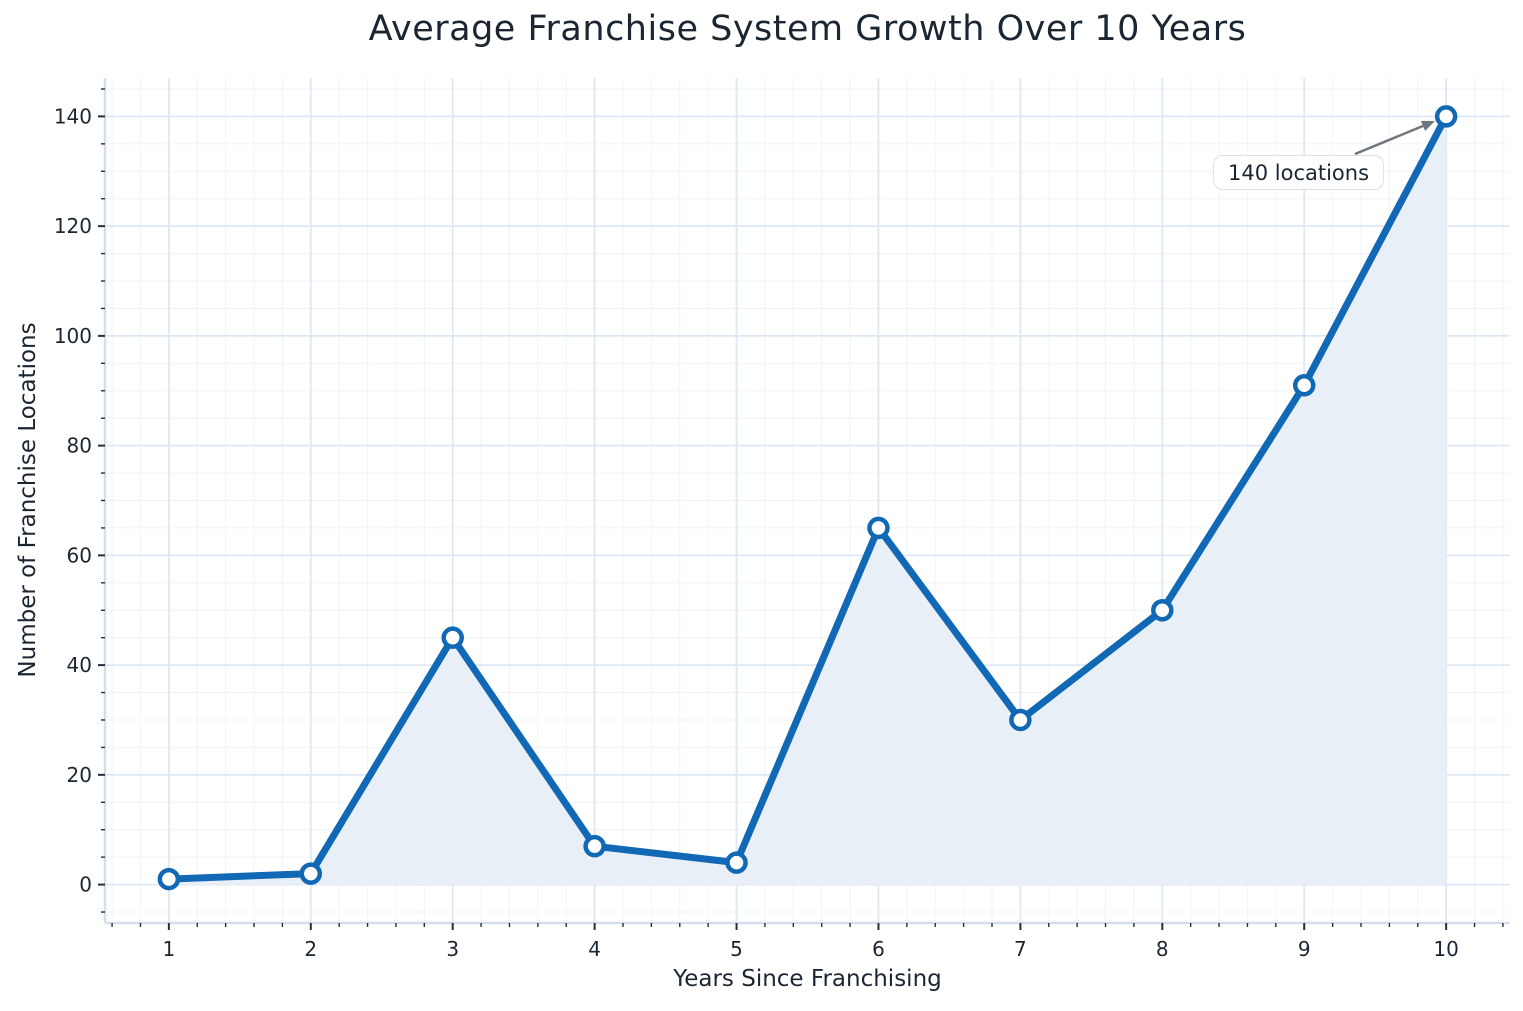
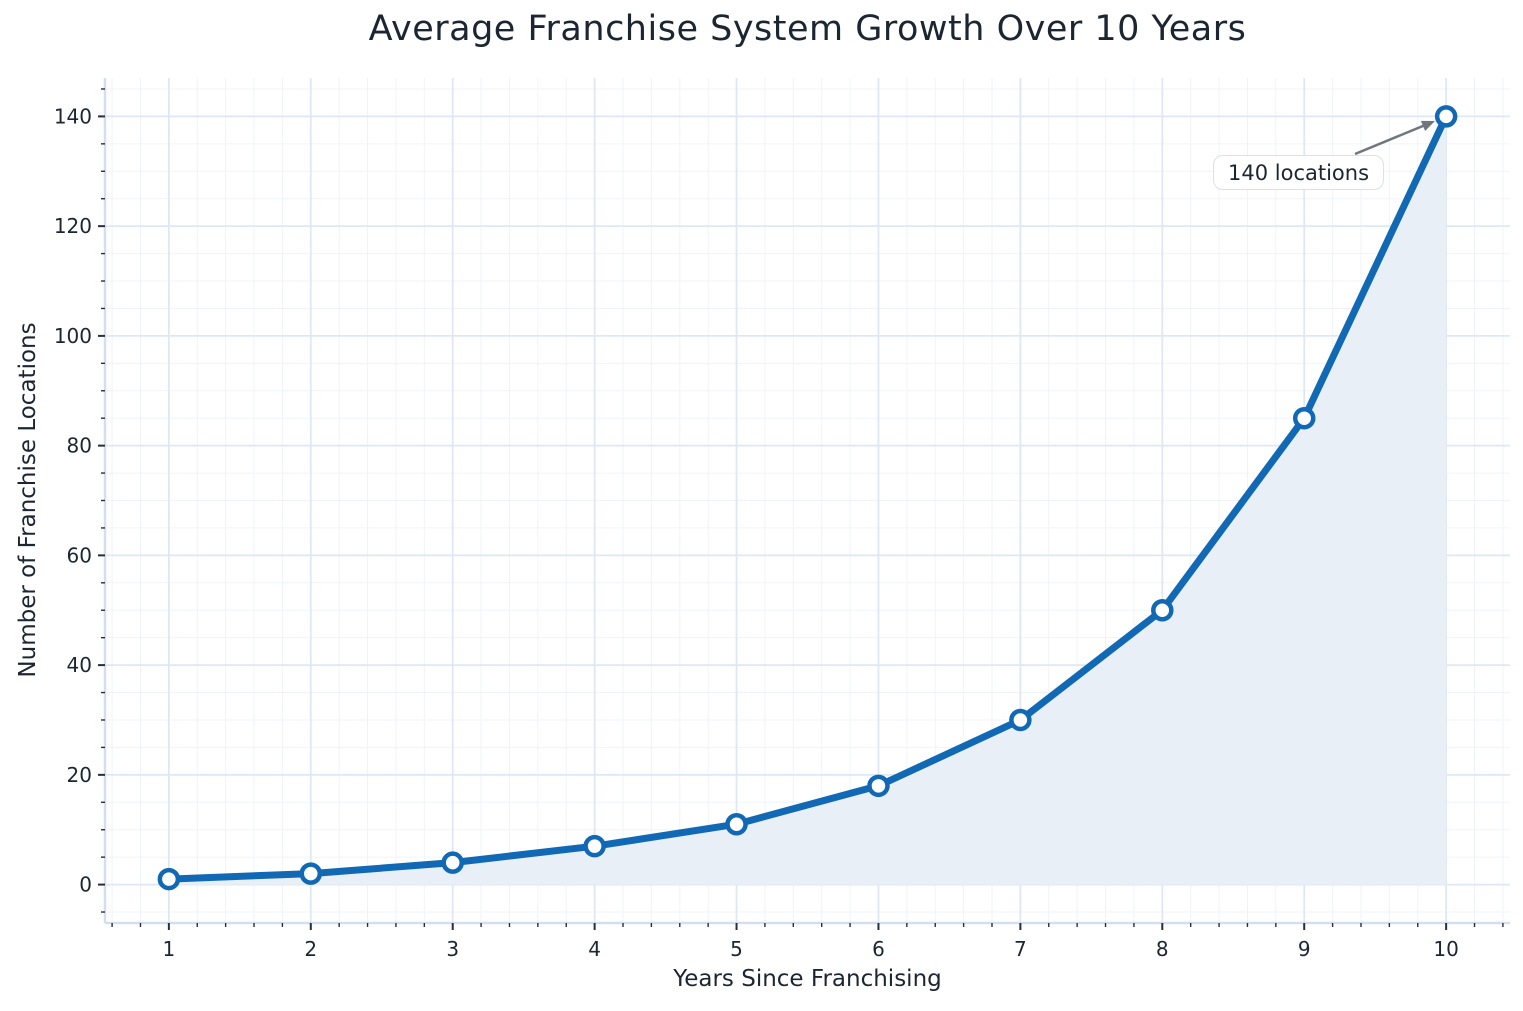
3: 45 -> 4
5: 4 -> 11
6: 65 -> 18
9: 91 -> 85
